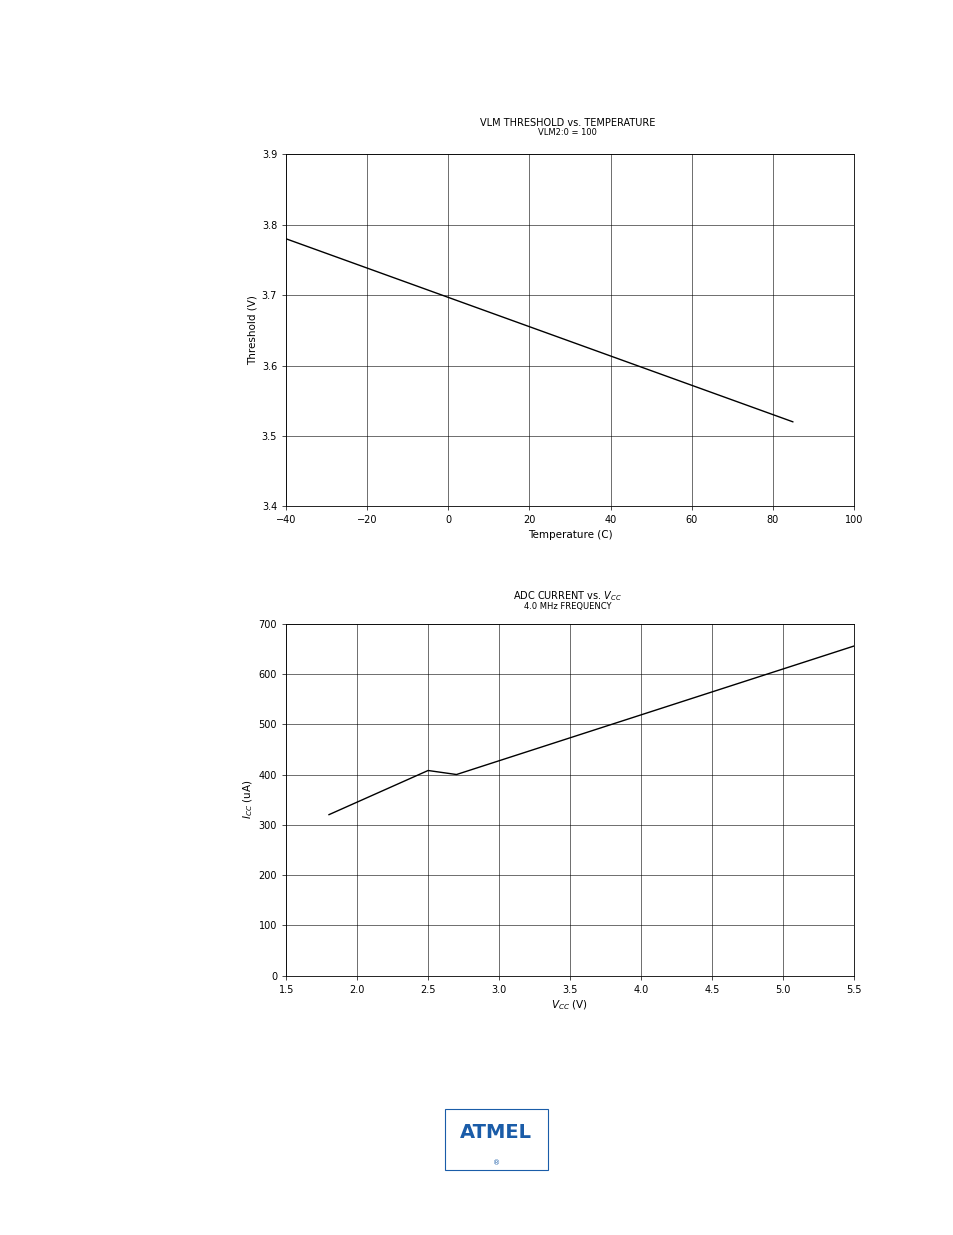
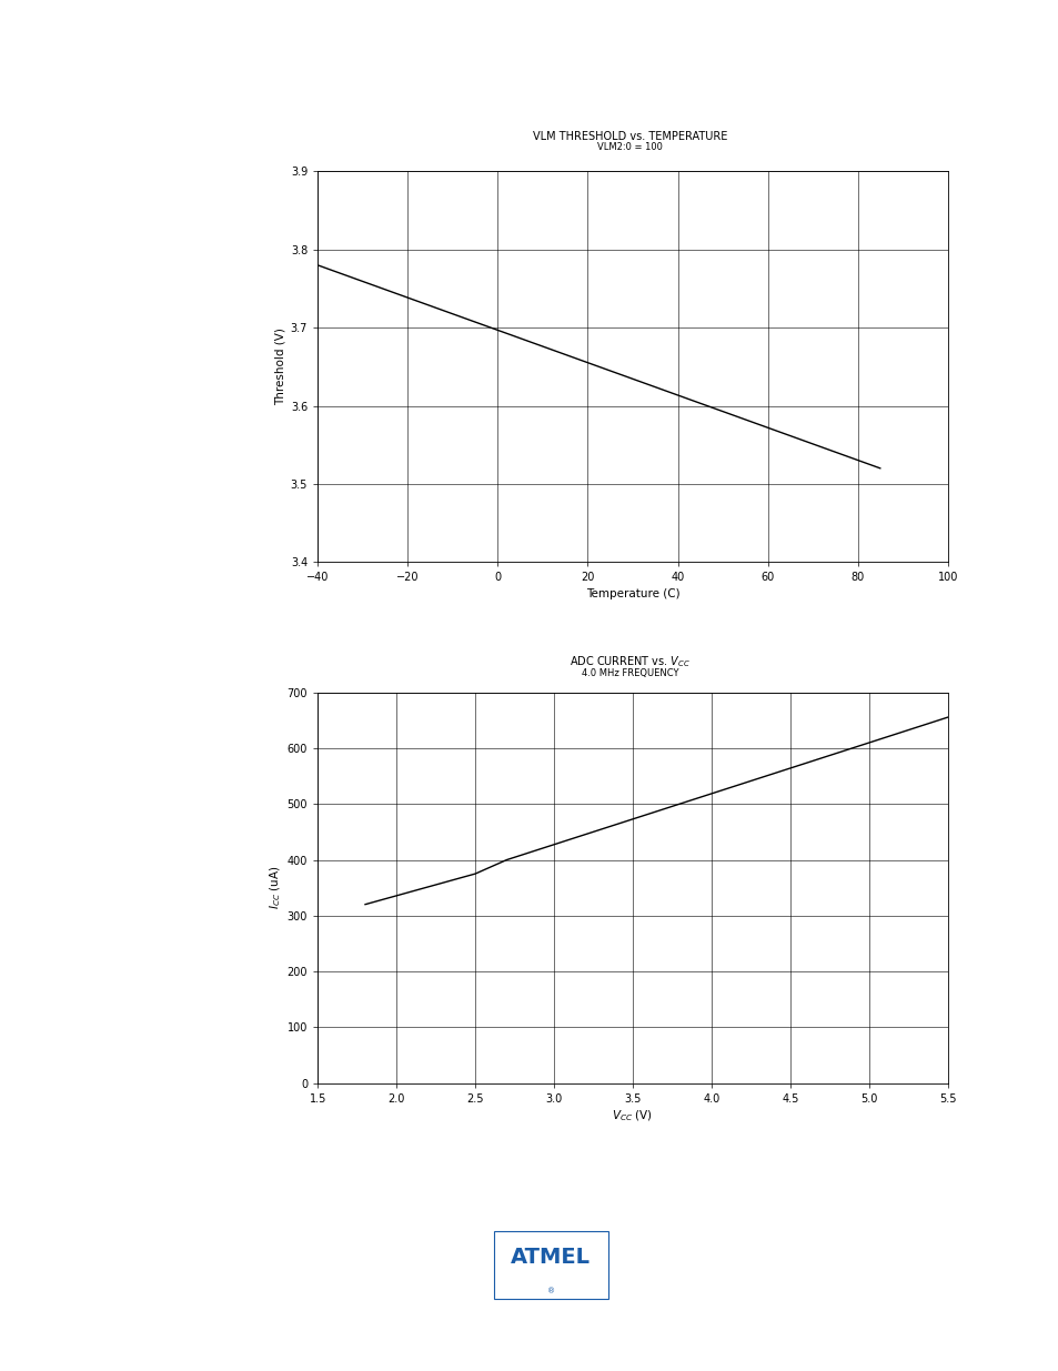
2.5: 408 -> 375
